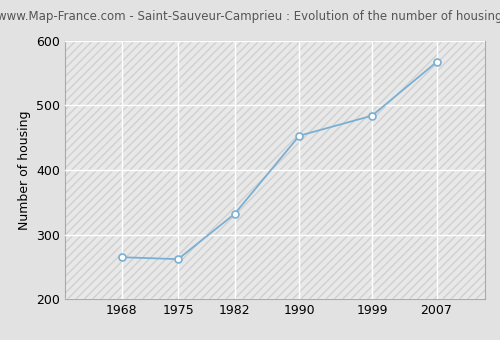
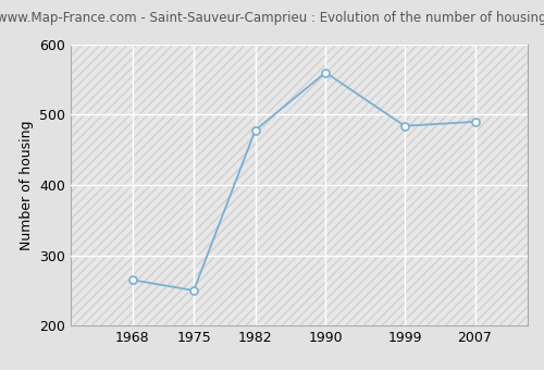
1975: 262 -> 250
1982: 332 -> 478
1990: 453 -> 560
2007: 567 -> 490
